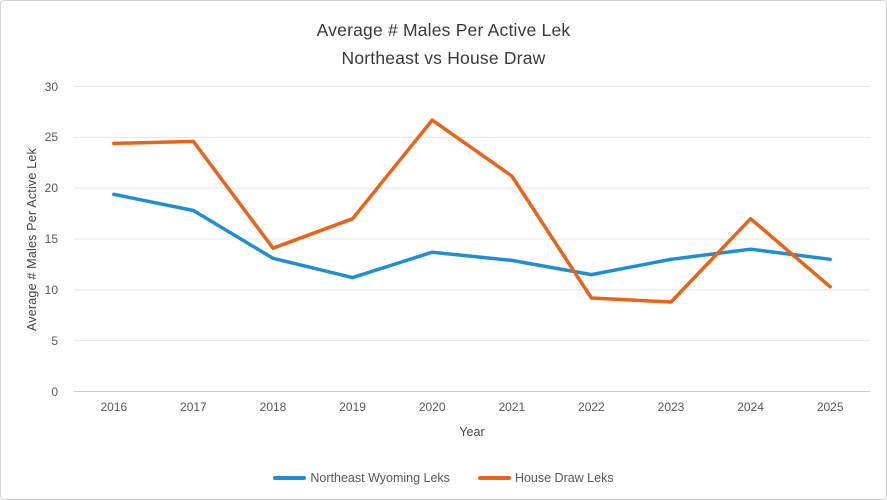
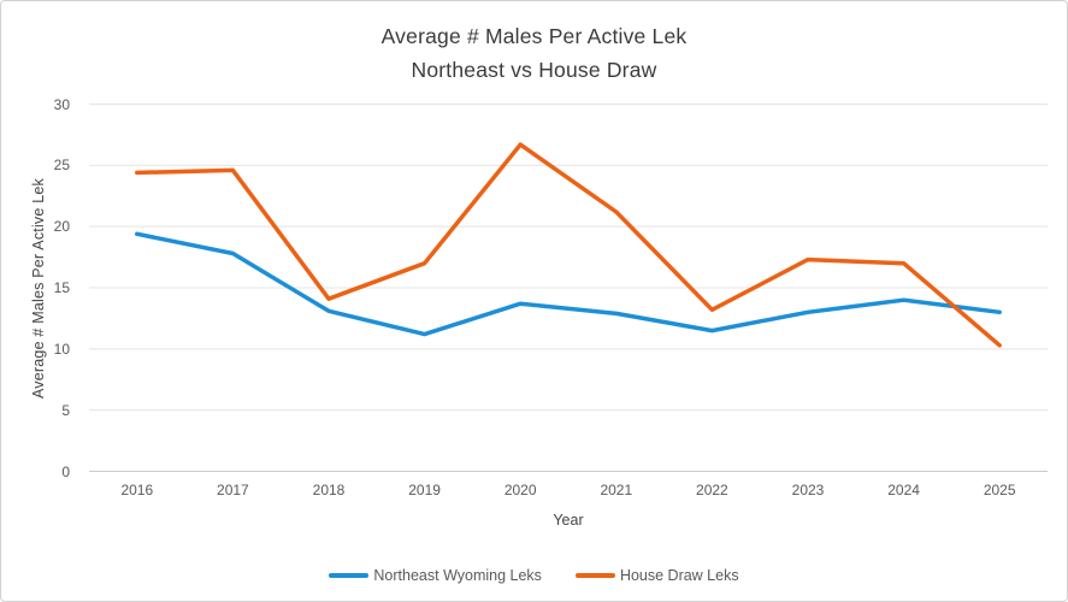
House Draw Leks/2022: 9.2 -> 13.2
House Draw Leks/2023: 8.8 -> 17.3
